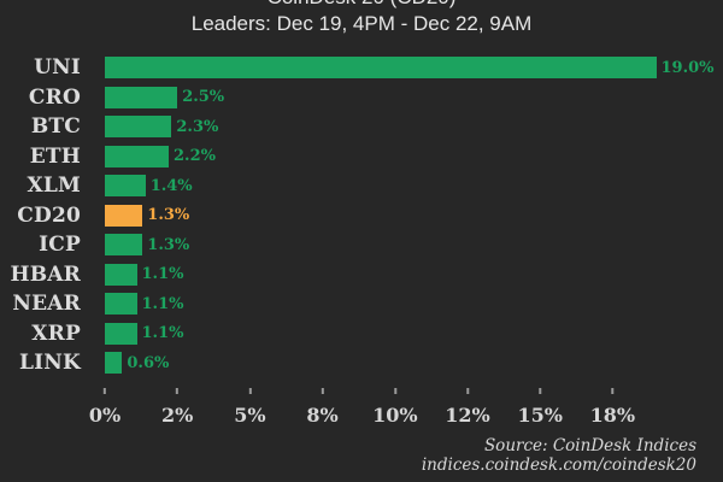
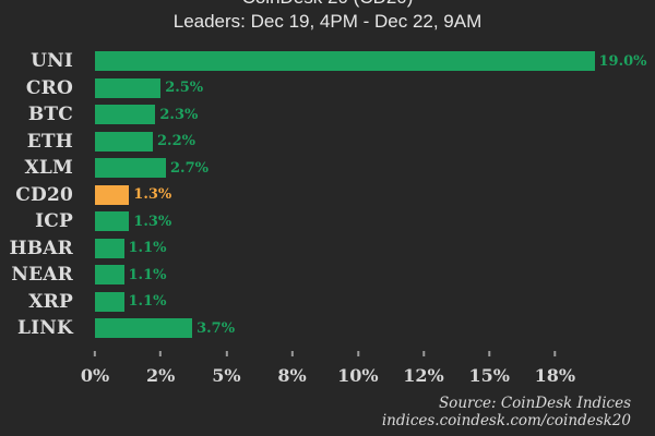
XLM: 1.4% -> 2.7%
LINK: 0.6% -> 3.7%
